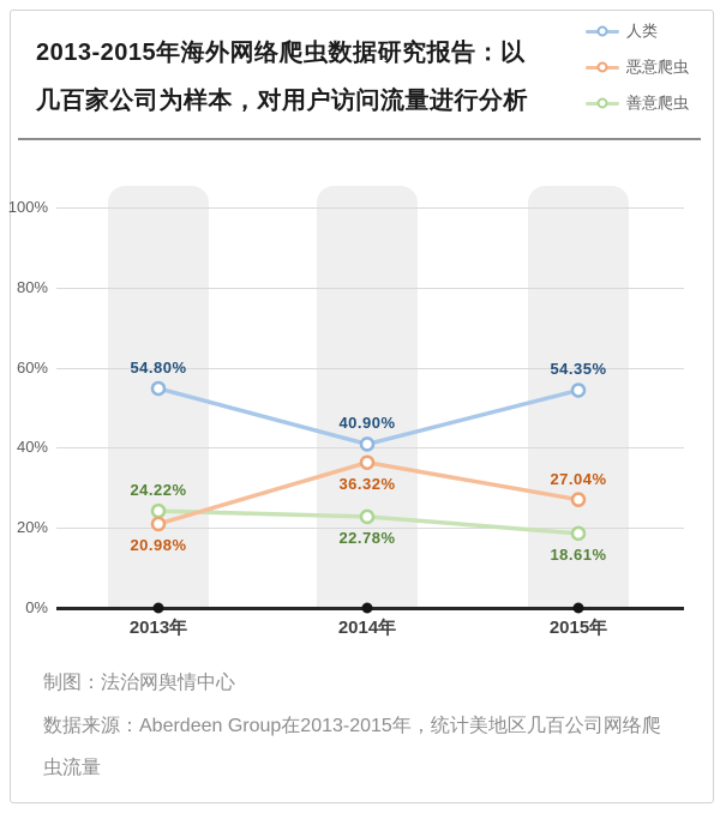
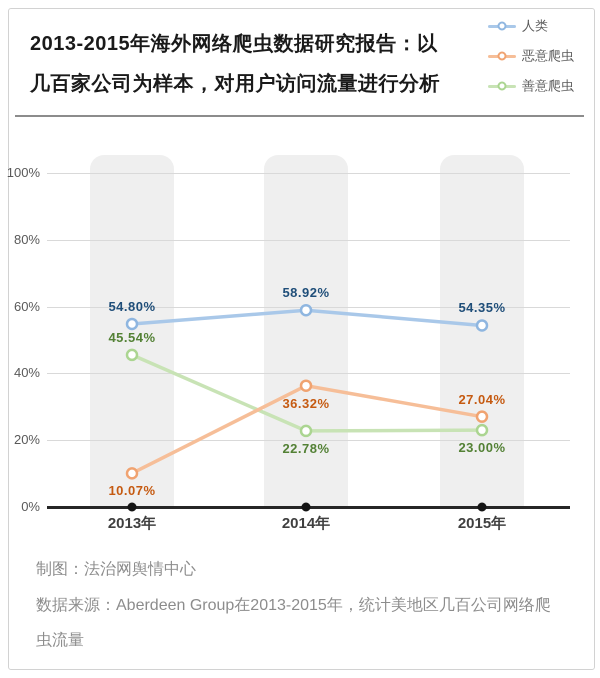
恶意爬虫/2013年: 20.98% -> 10.07%
善意爬虫/2013年: 24.22% -> 45.54%
人类/2014年: 40.90% -> 58.92%
善意爬虫/2015年: 18.61% -> 23.00%
